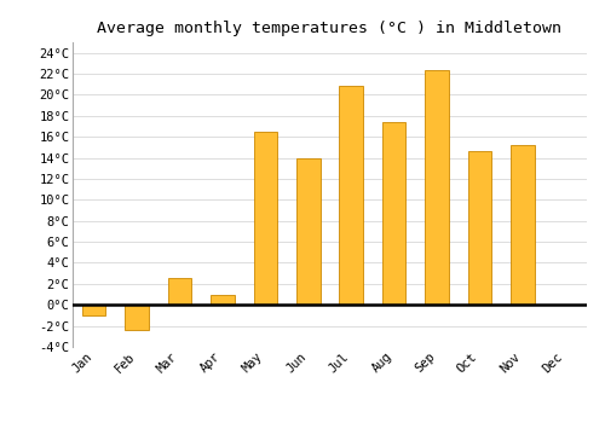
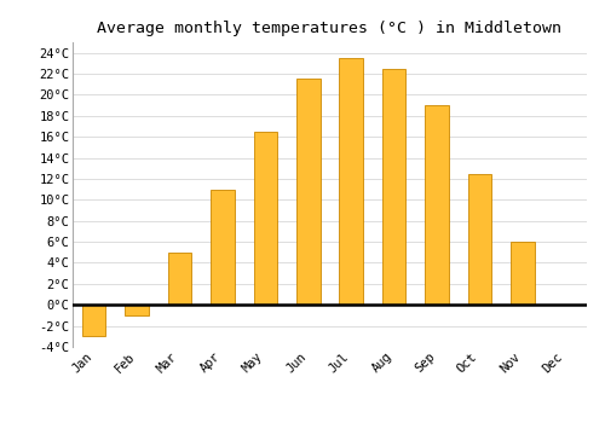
Jan: -1.0°C -> -3.0°C
Feb: -2.4°C -> -1.0°C
Mar: 2.6°C -> 5.0°C
Apr: 1.0°C -> 11.0°C
Jun: 14.0°C -> 21.5°C
Jul: 20.8°C -> 23.5°C
Aug: 17.4°C -> 22.5°C
Sep: 22.4°C -> 19.0°C
Oct: 14.6°C -> 12.5°C
Nov: 15.2°C -> 6.0°C
